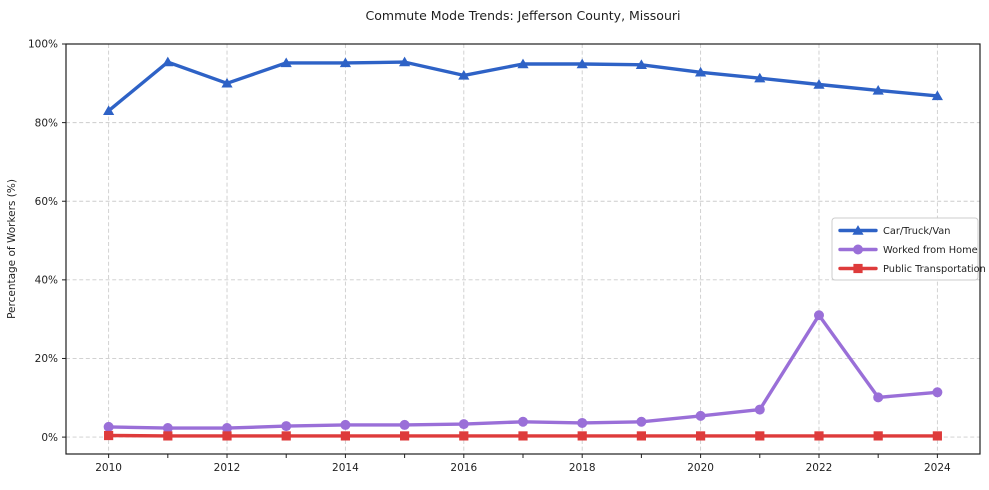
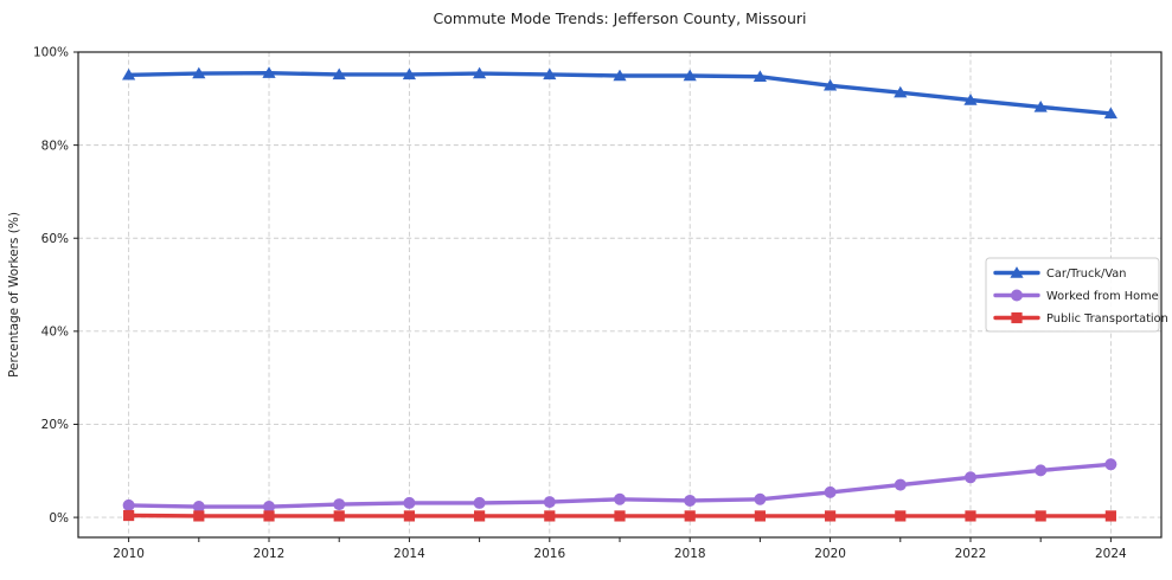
Car/Truck/Van/2010: 83% -> 95%
Car/Truck/Van/2012: 90% -> 96%
Car/Truck/Van/2016: 92% -> 95%
Worked from Home/2022: 31% -> 9%
